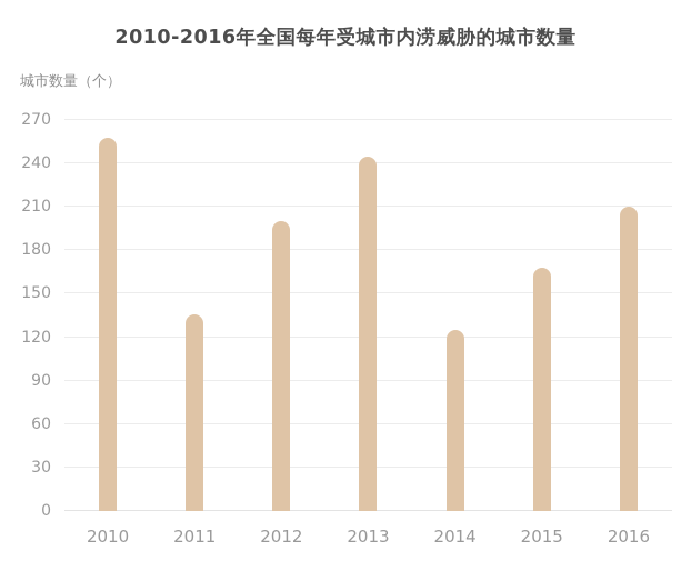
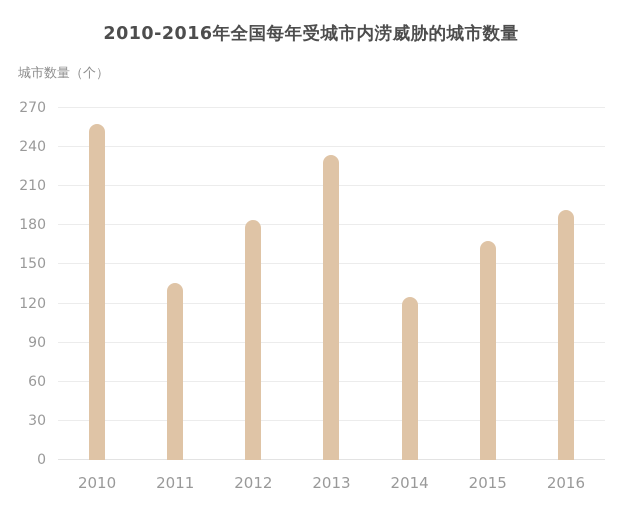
2012: 200 -> 184
2013: 245 -> 234
2016: 210 -> 192
